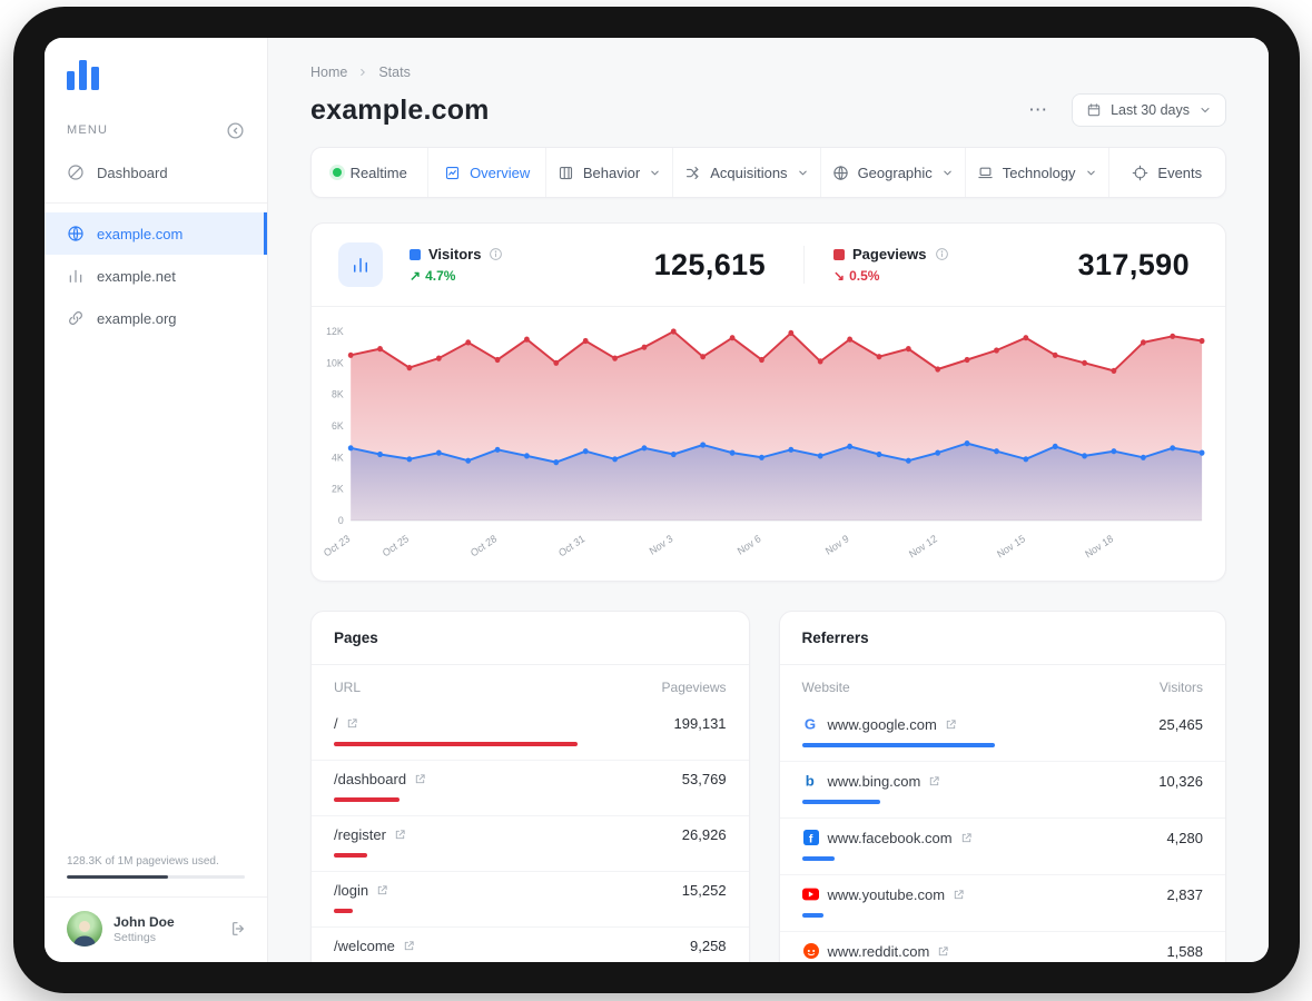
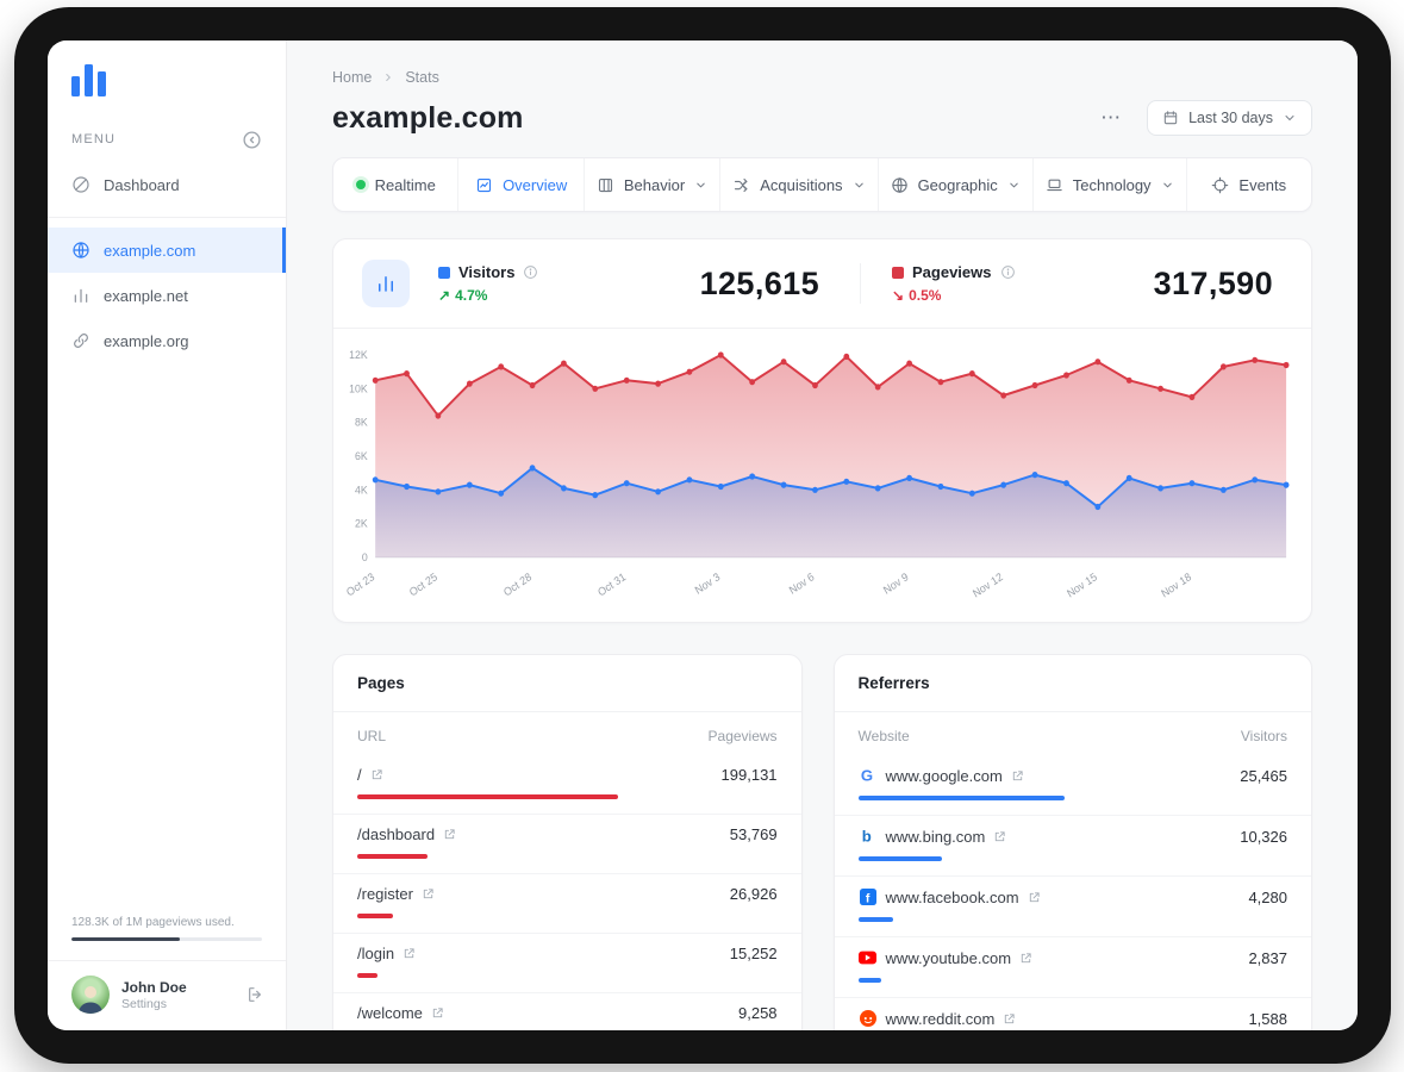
Pageviews/Oct 25: 9.7K -> 8.4K
Visitors/Oct 28: 4.5K -> 5.3K
Pageviews/Oct 31: 11.4K -> 10.5K
Visitors/Nov 15: 3.9K -> 3.0K
